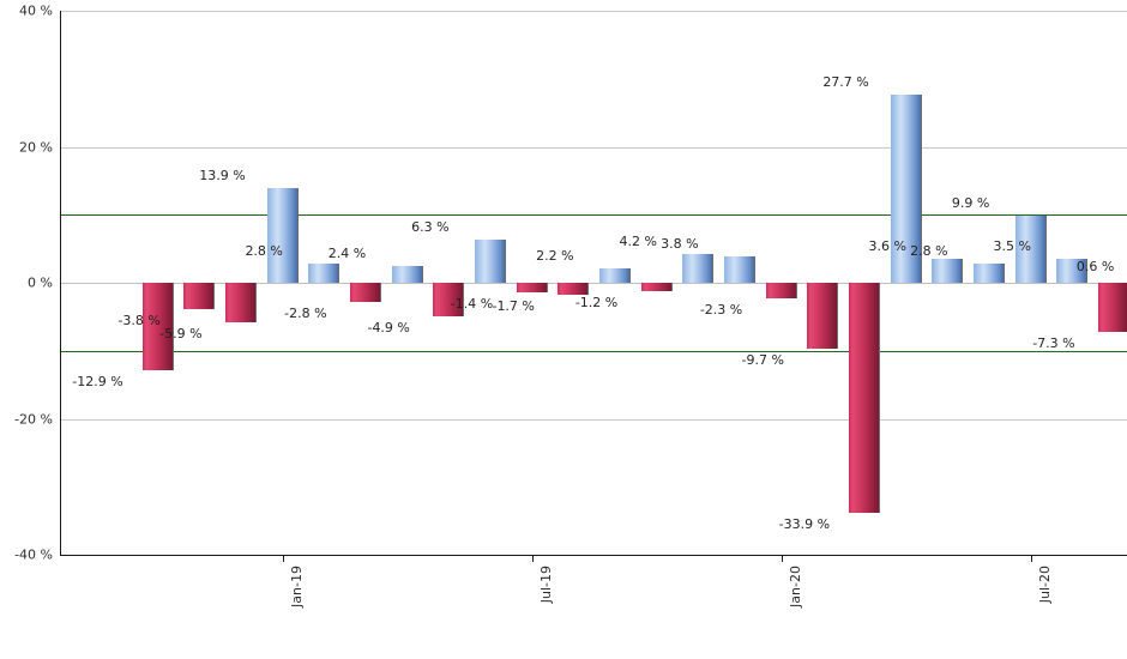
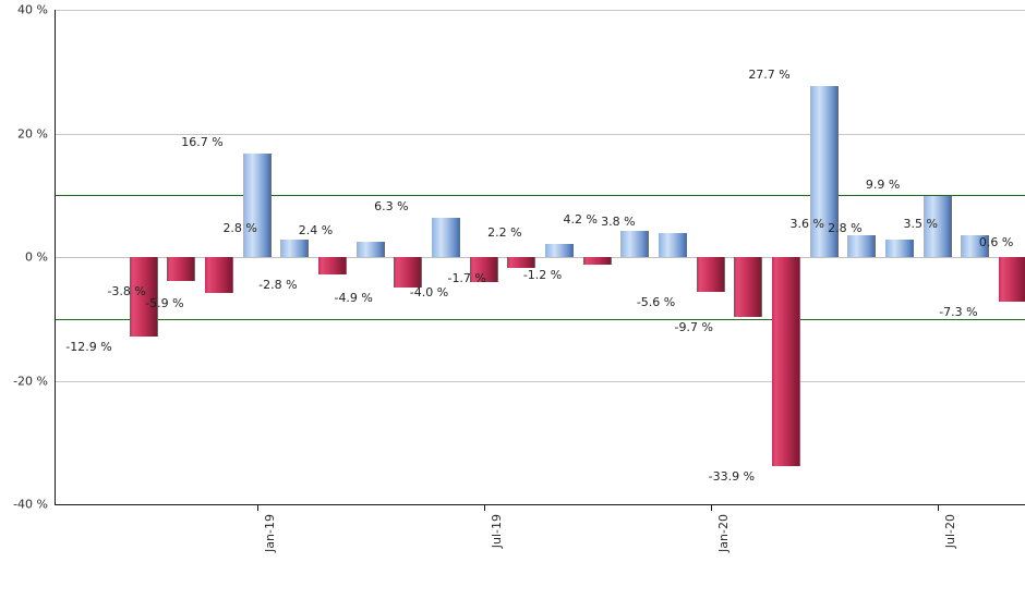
Jan-19: 13.9 -> 16.7
Jul-19: -1.4 -> -4.0
Jan-20: -2.3 -> -5.6
